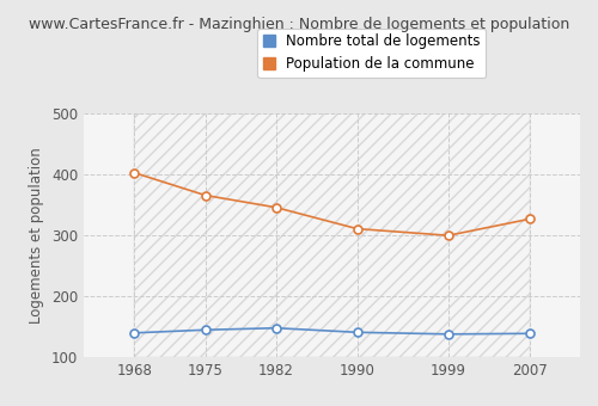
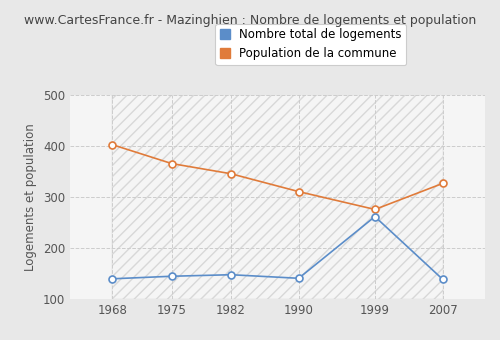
Nombre total de logements/1999: 138 -> 262
Population de la commune/1999: 300 -> 276
